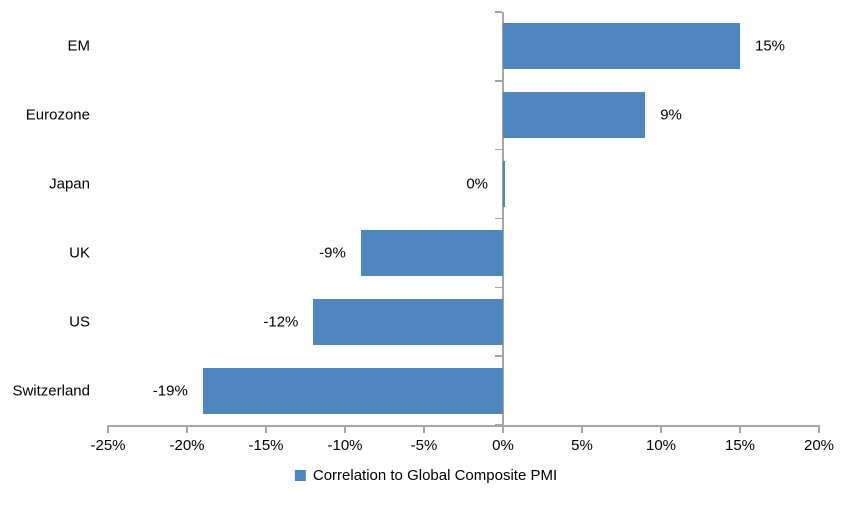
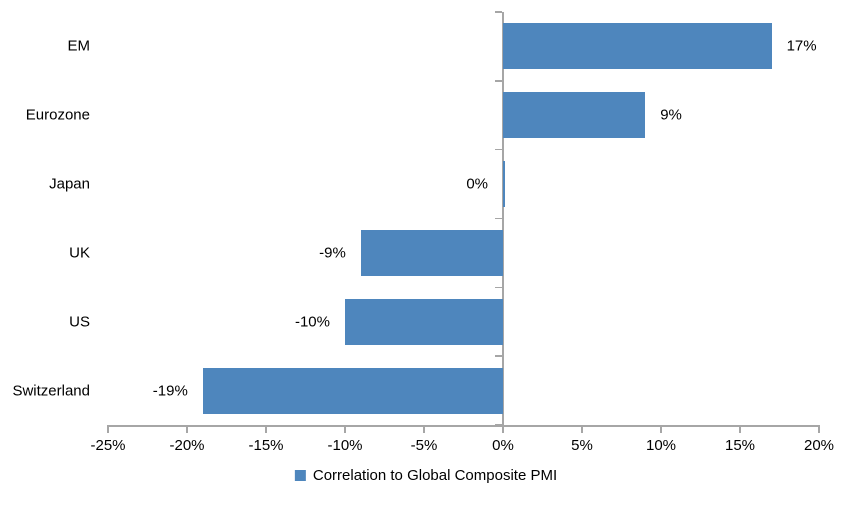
EM: 15% -> 17%
US: -12% -> -10%
